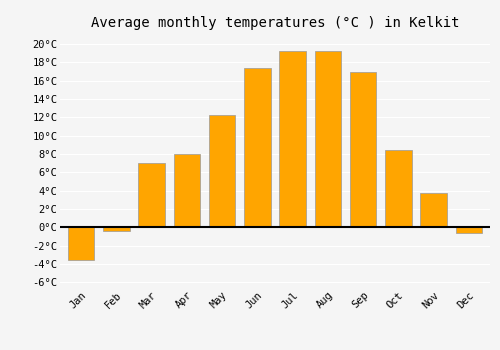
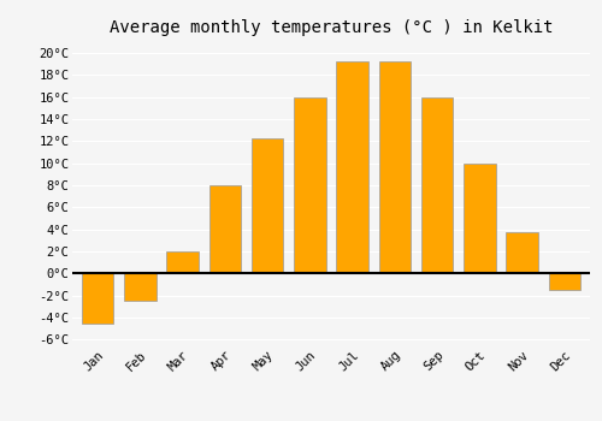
Jan: -3.6°C -> -4.5°C
Feb: -0.4°C -> -2.5°C
Mar: 7.0°C -> 2.0°C
Jun: 17.4°C -> 16.0°C
Sep: 17.0°C -> 16.0°C
Oct: 8.4°C -> 10.0°C
Dec: -0.6°C -> -1.5°C
